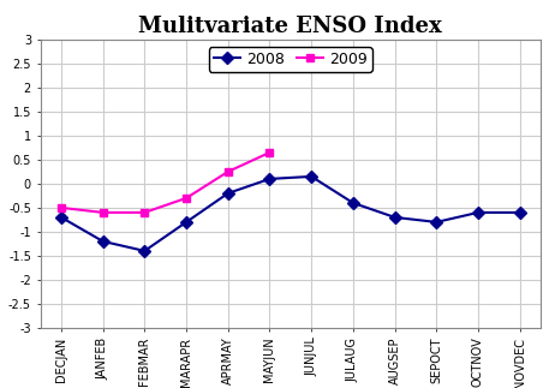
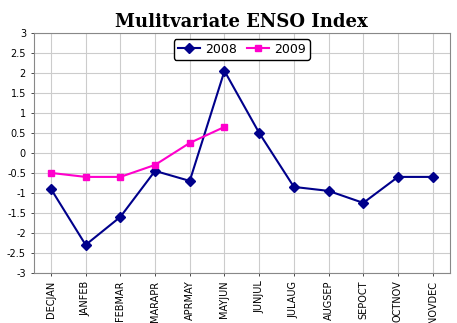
2008/DECJAN: -0.70 -> -0.90
2008/JANFEB: -1.20 -> -2.30
2008/FEBMAR: -1.40 -> -1.60
2008/MARAPR: -0.80 -> -0.45
2008/APRMAY: -0.20 -> -0.70
2008/MAYJUN: 0.10 -> 2.05
2008/JUNJUL: 0.15 -> 0.50
2008/JULAUG: -0.40 -> -0.85
2008/AUGSEP: -0.70 -> -0.95
2008/SEPOCT: -0.80 -> -1.25
